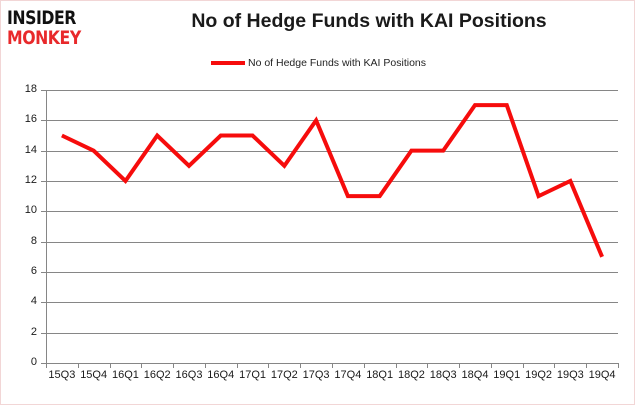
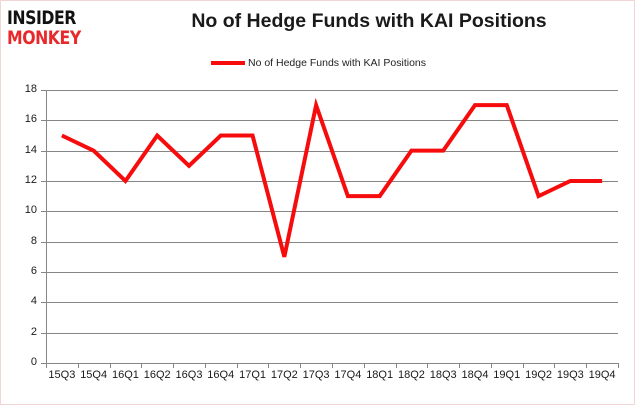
17Q2: 13 -> 7
17Q3: 16 -> 17
19Q4: 7 -> 12
